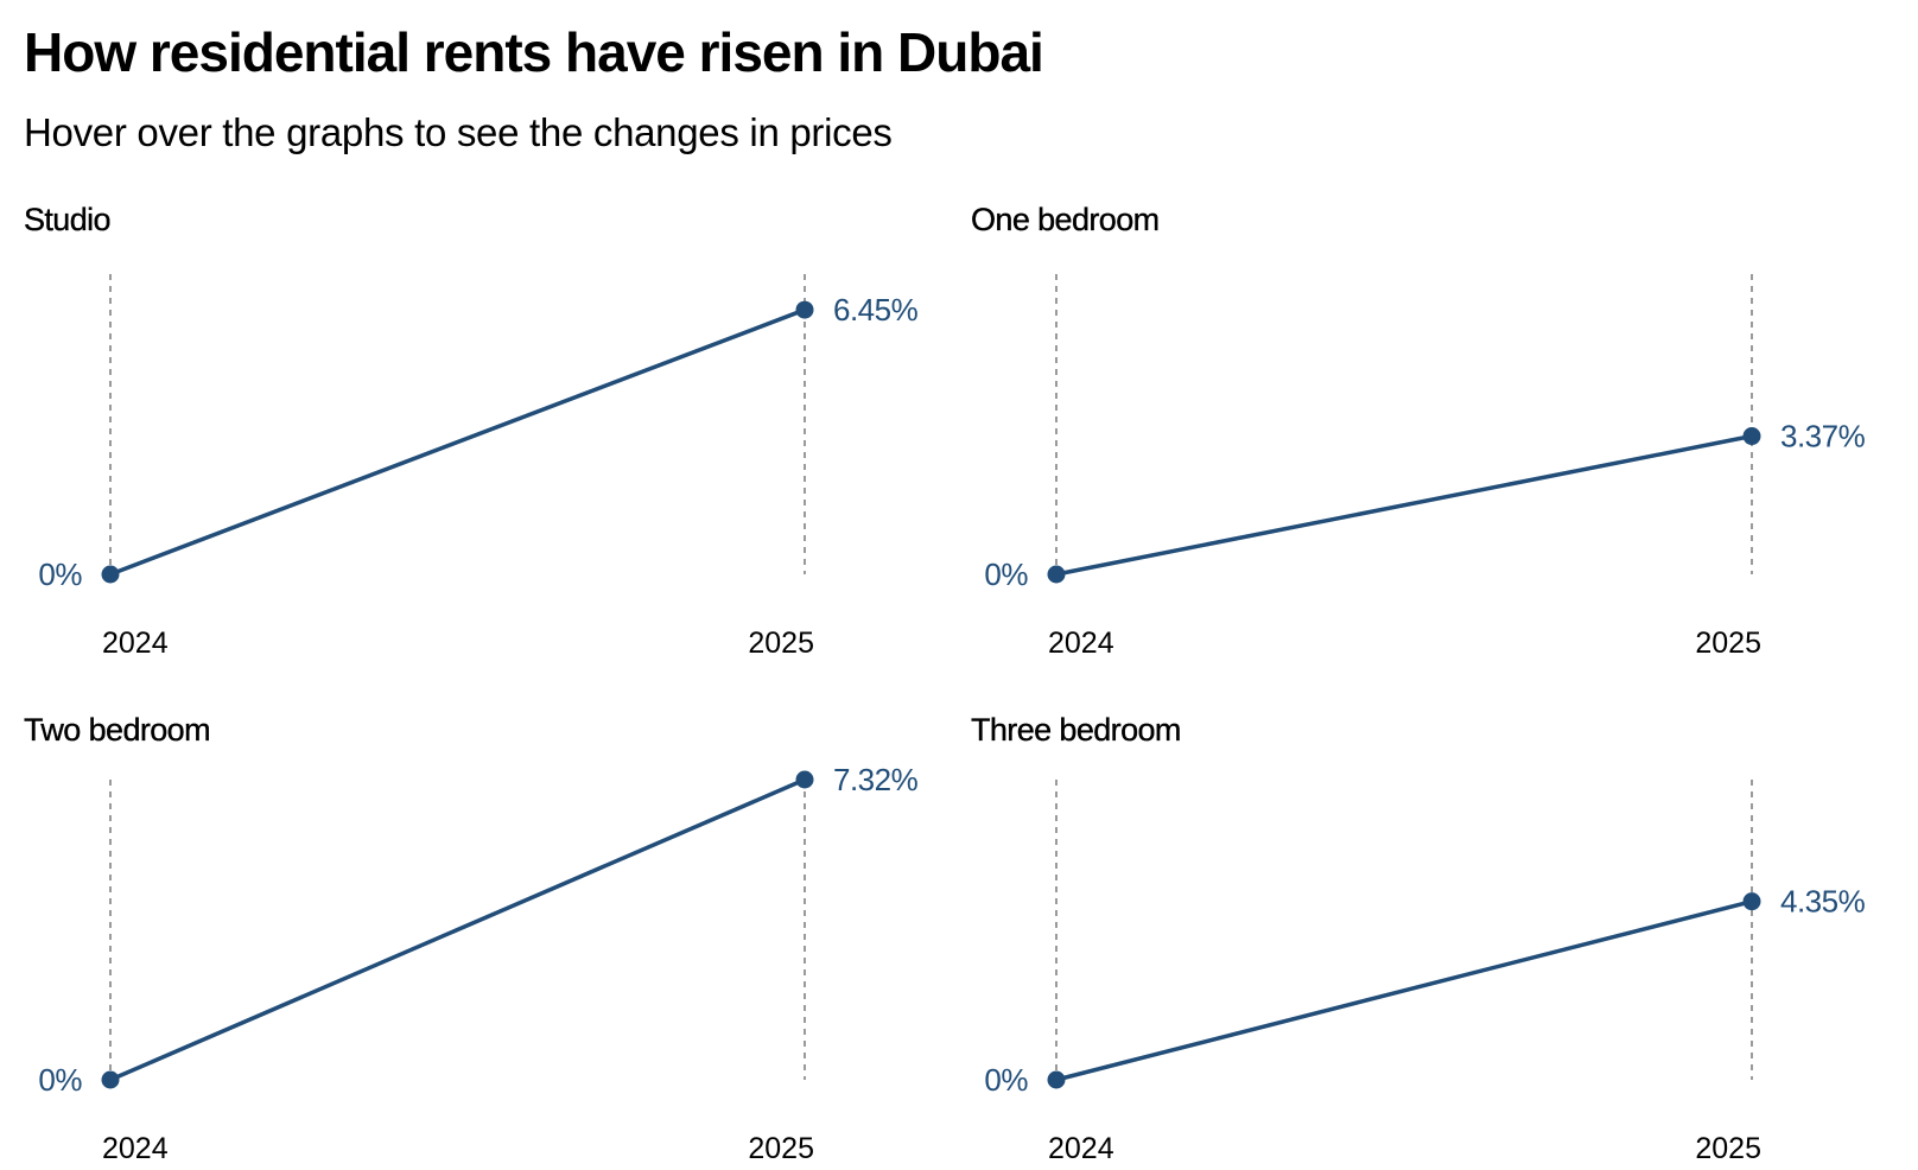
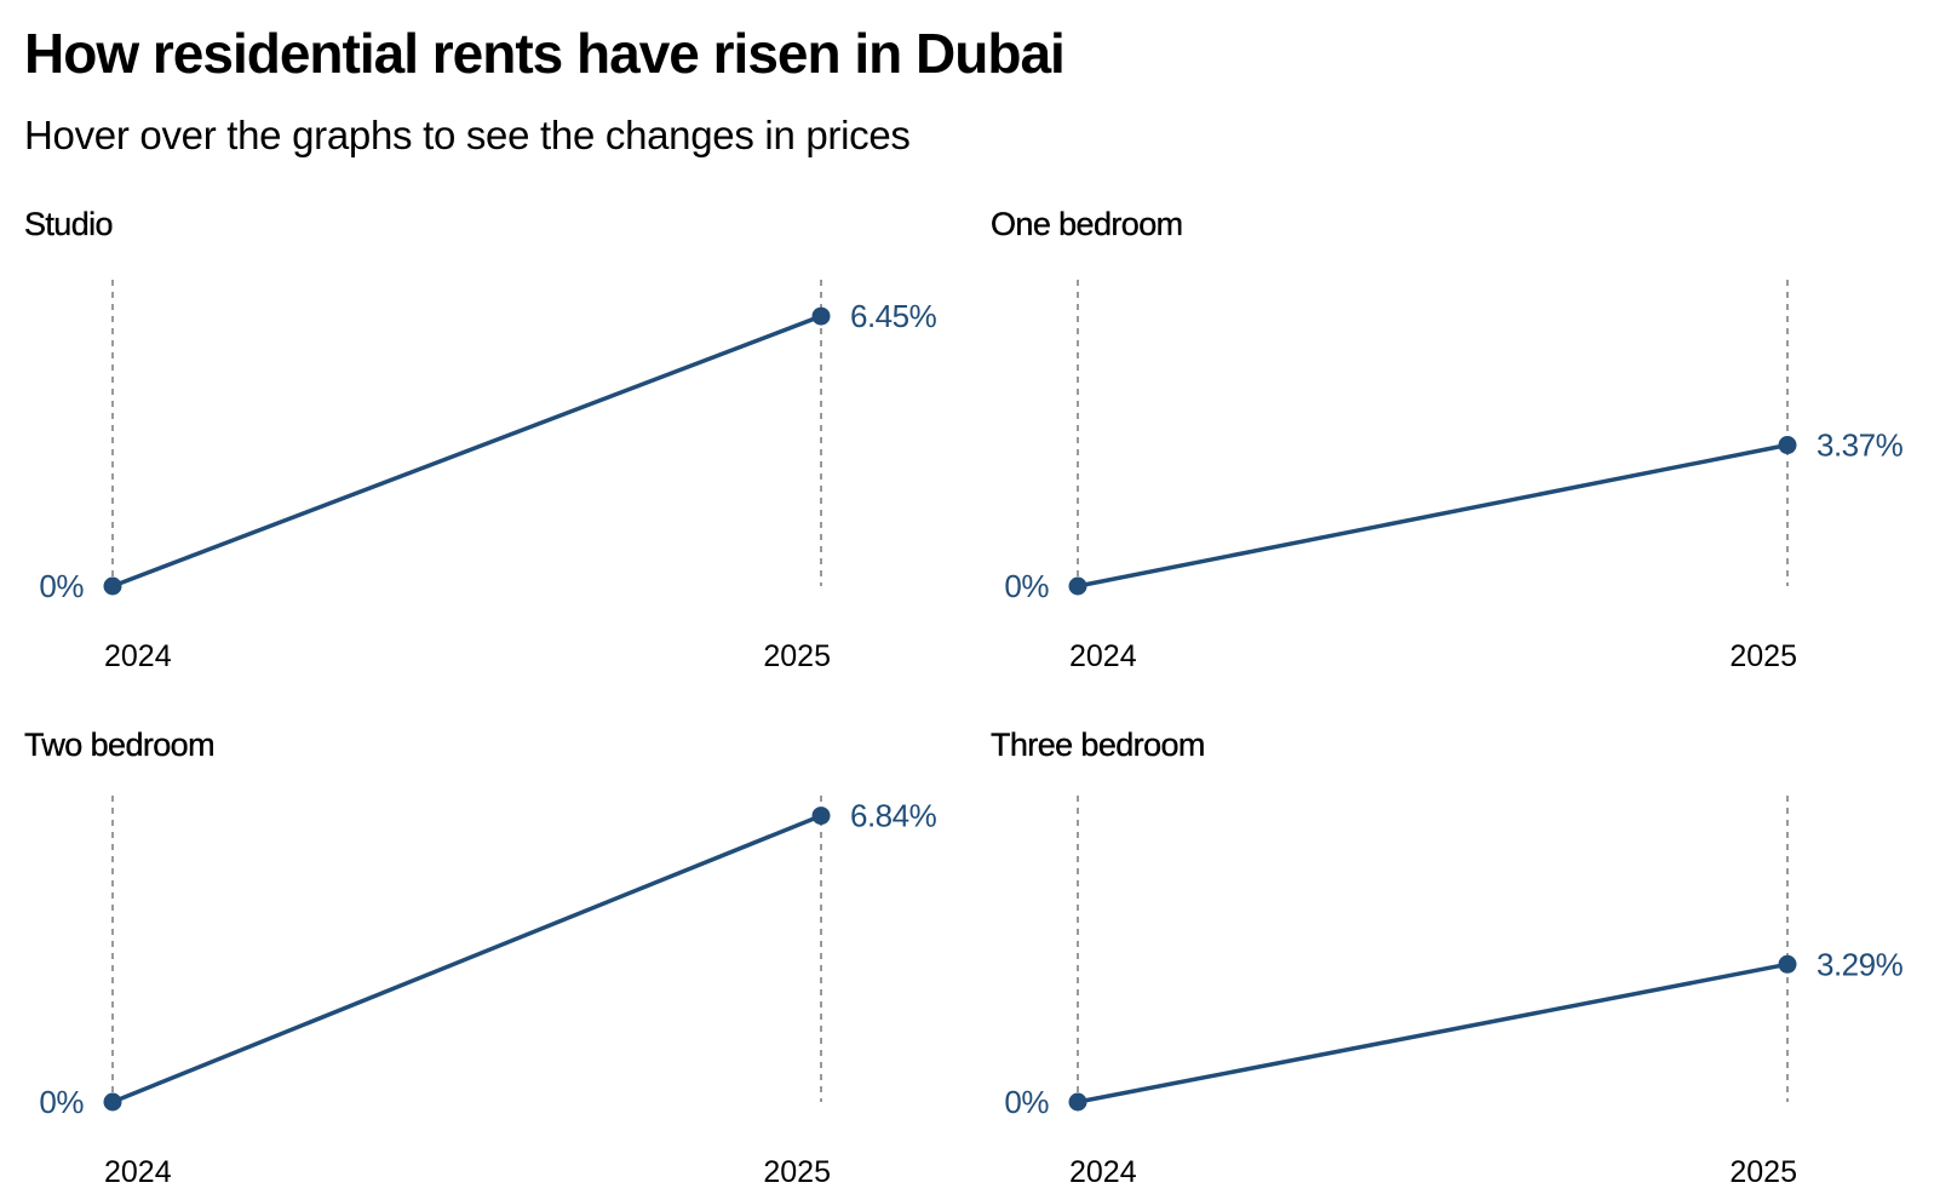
Two bedroom/2025: 7.32% -> 6.84%
Three bedroom/2025: 4.35% -> 3.29%
